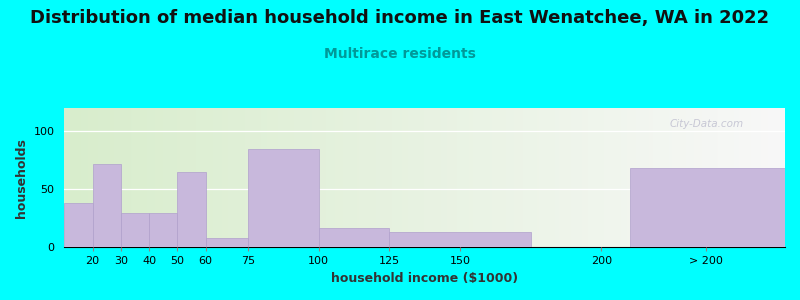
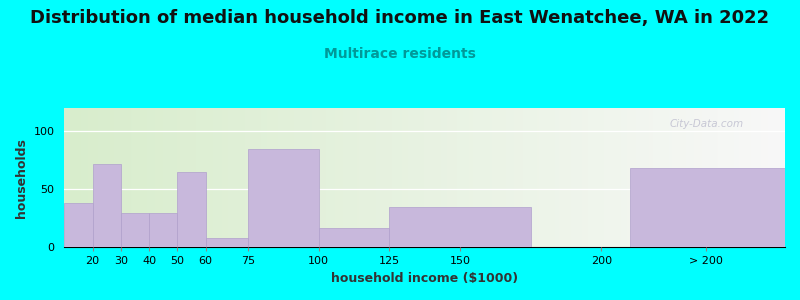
150: 13 -> 35
